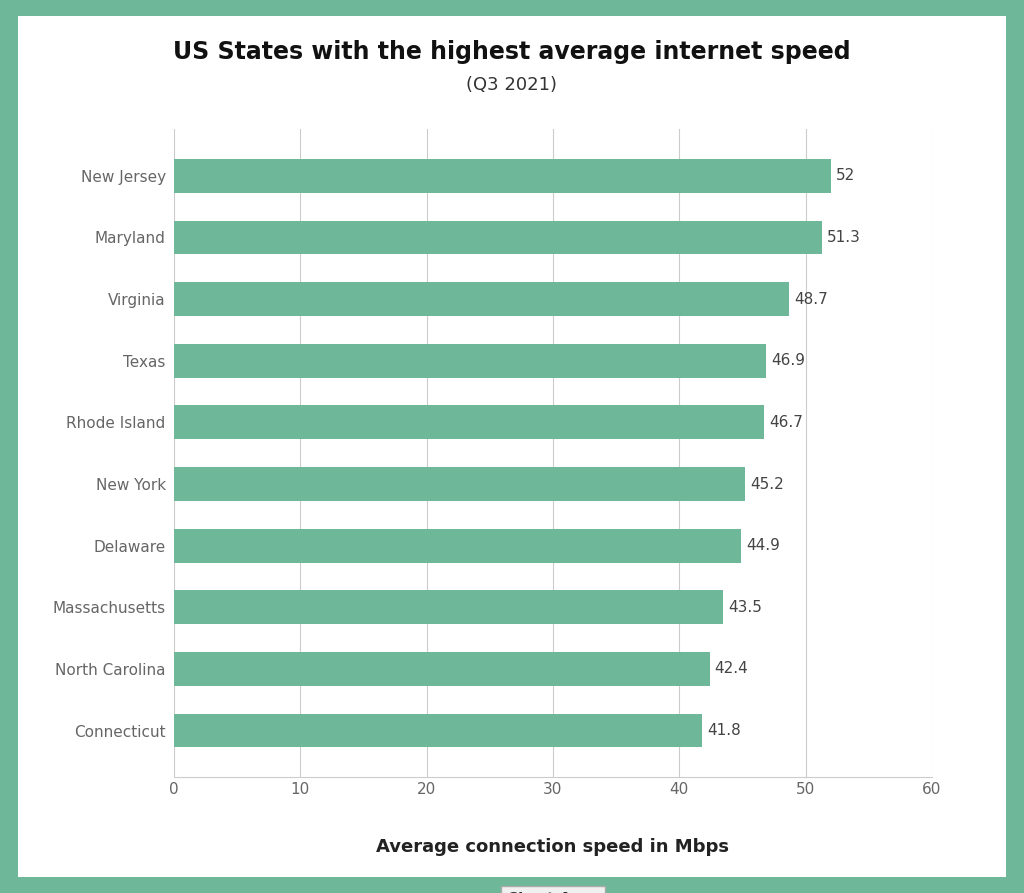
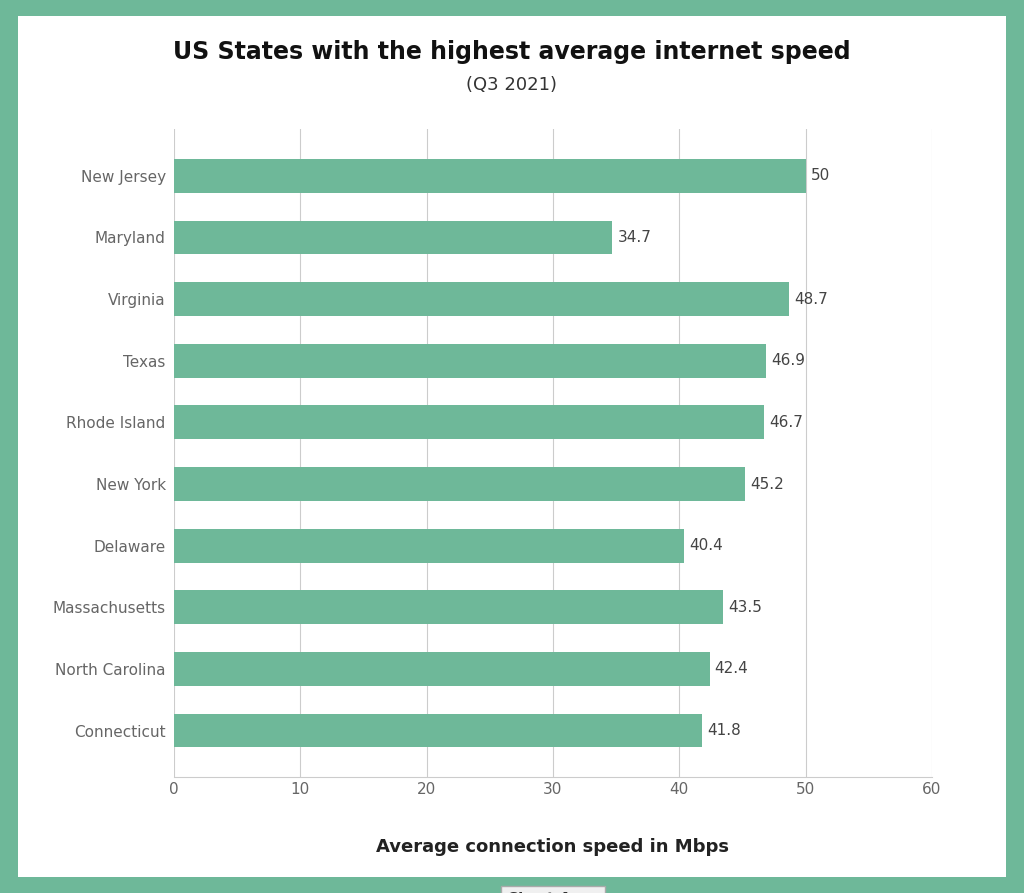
New Jersey: 52 -> 50
Maryland: 51.3 -> 34.7
Delaware: 44.9 -> 40.4
